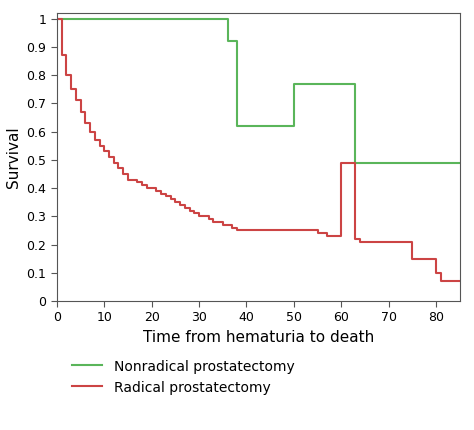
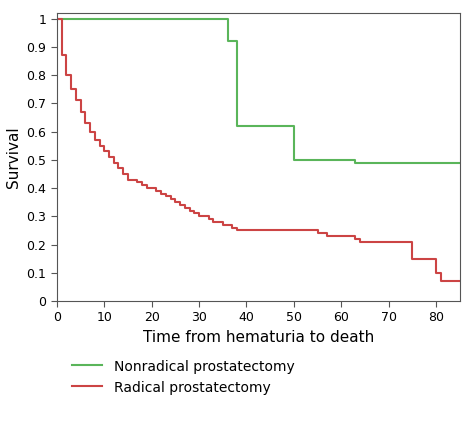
Nonradical prostatectomy/50: 0.77 -> 0.50
Radical prostatectomy/60: 0.49 -> 0.23
